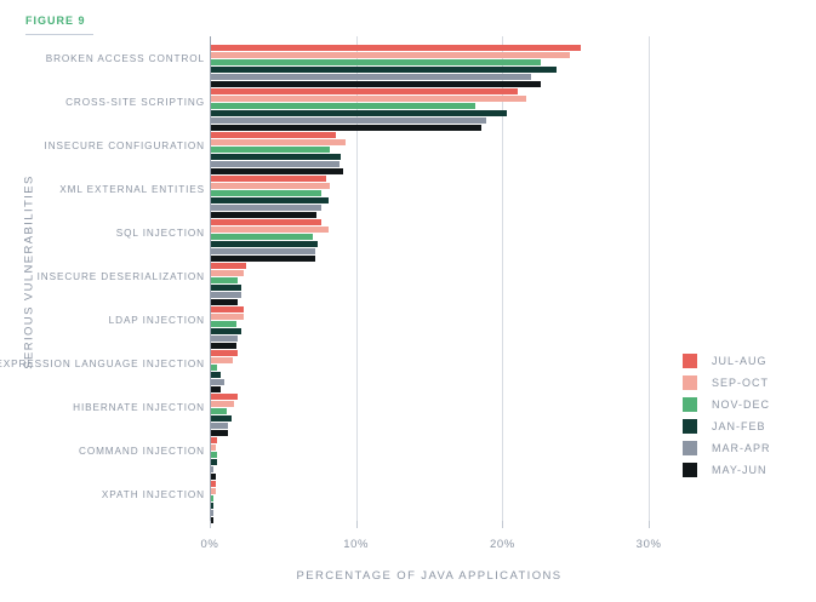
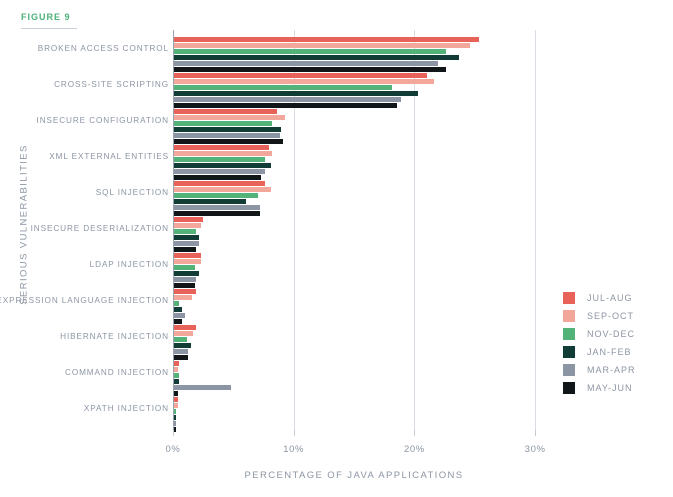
JAN-FEB/SQL INJECTION: 7.3% -> 6.0%
MAR-APR/COMMAND INJECTION: 0.2% -> 4.7%
